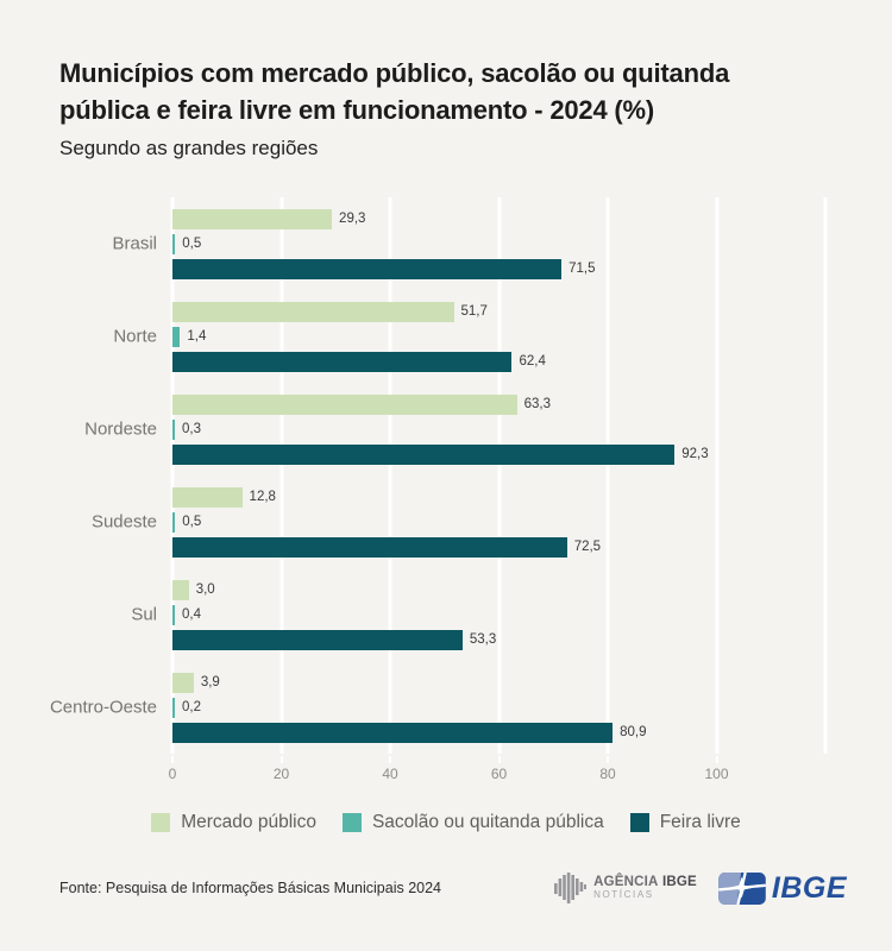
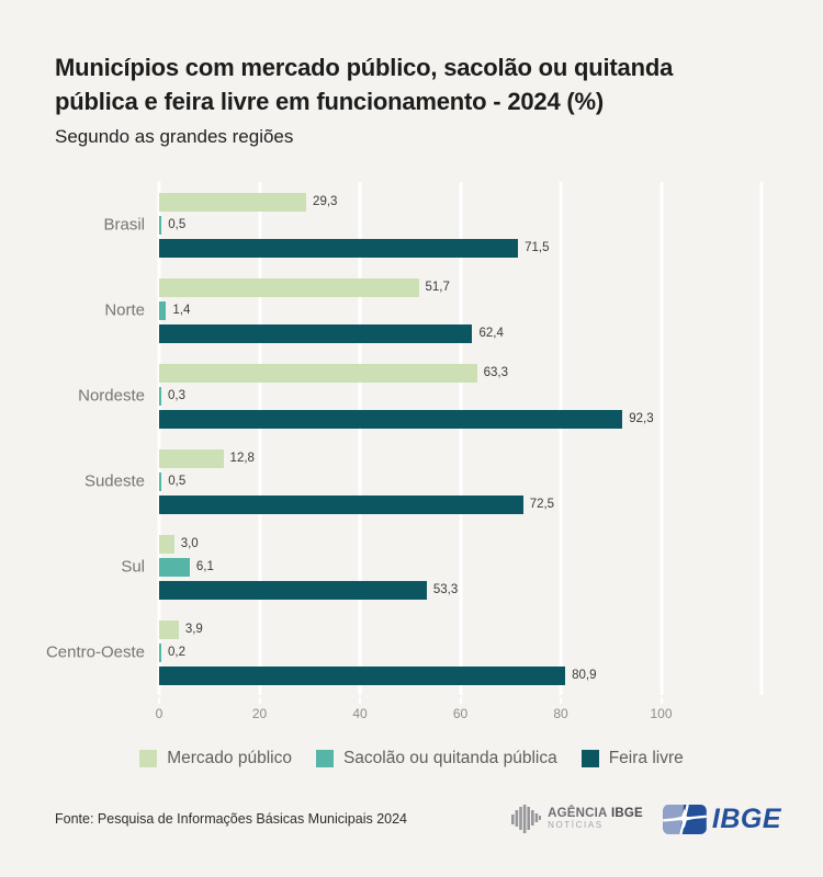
Sacolão ou quitanda pública/Sul: 0,4 -> 6,1
